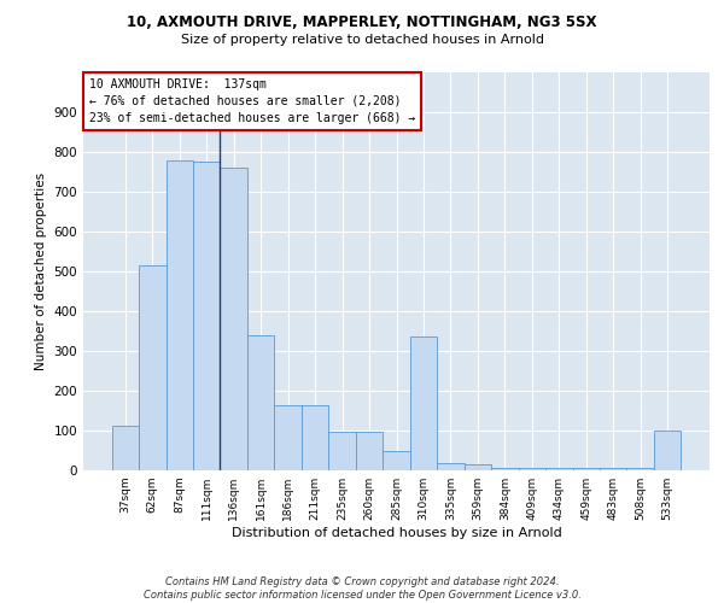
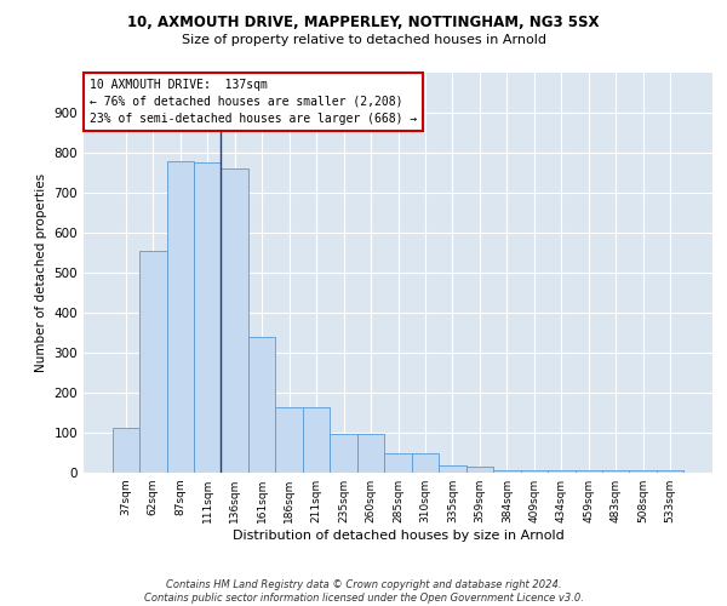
62sqm: 515 -> 554
310sqm: 335 -> 50
533sqm: 100 -> 5
